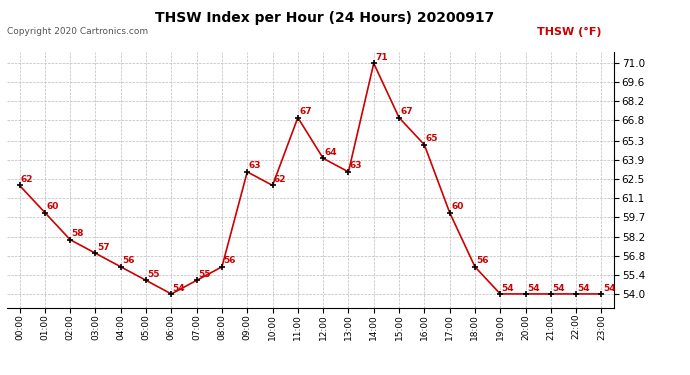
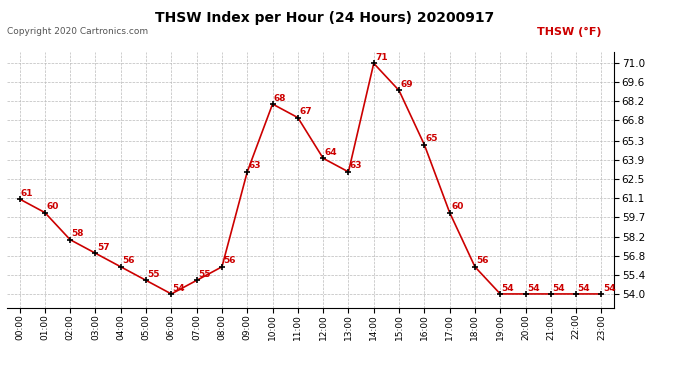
00:00: 62 -> 61
10:00: 62 -> 68
15:00: 67 -> 69
